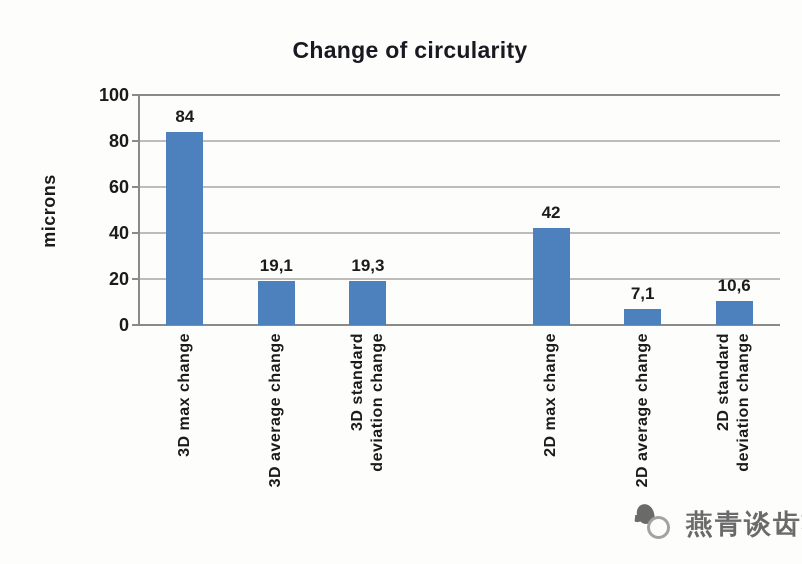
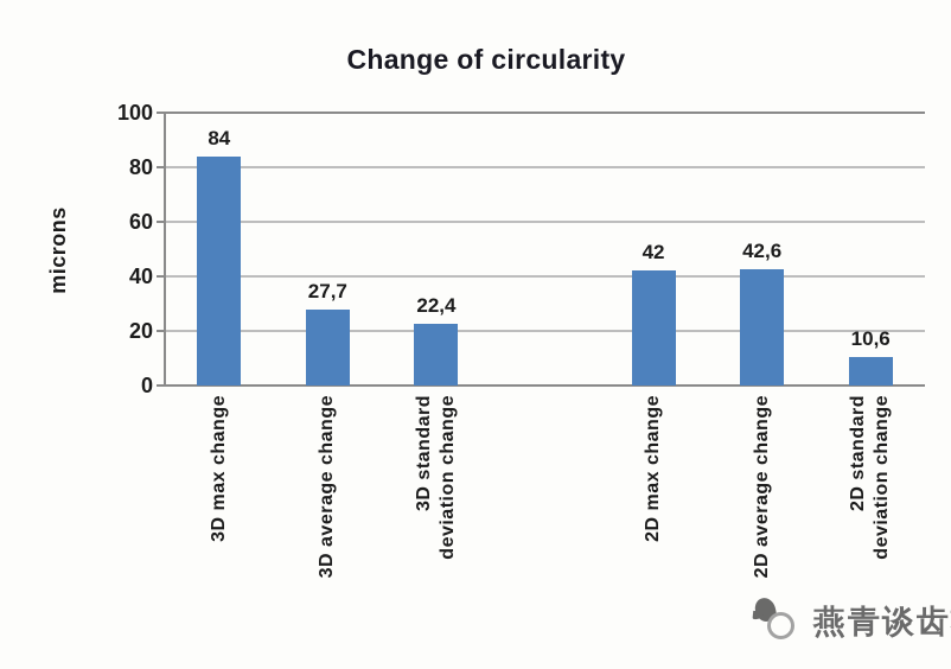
3D average change: 19,1 -> 27,7
3D standard deviation change: 19,3 -> 22,4
2D average change: 7,1 -> 42,6
